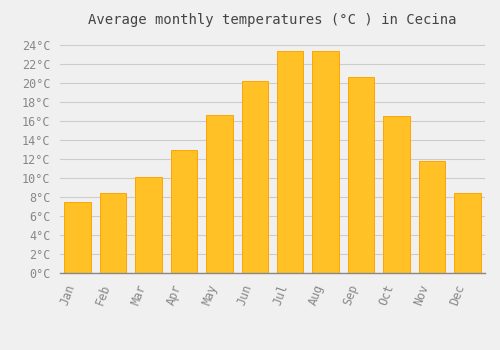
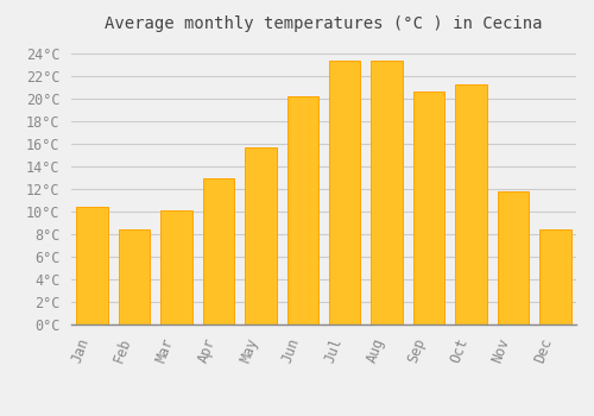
Jan: 7.5°C -> 10.4°C
May: 16.6°C -> 15.6°C
Oct: 16.5°C -> 21.2°C
